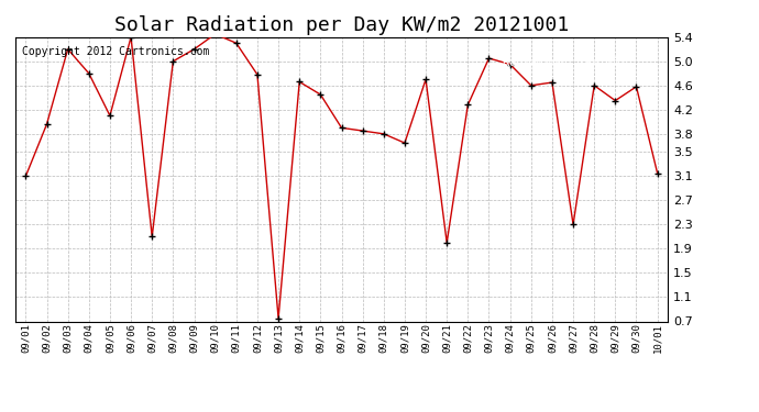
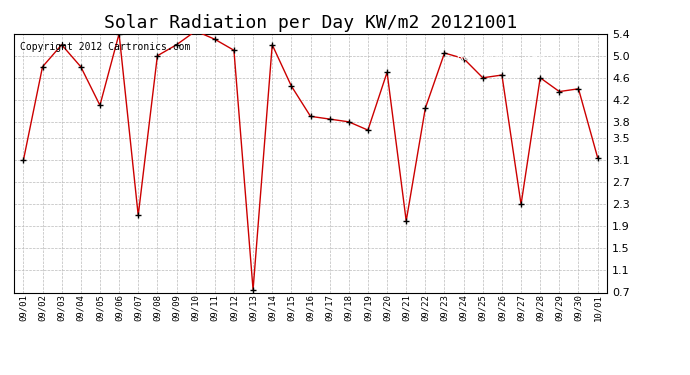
09/02: 3.96 -> 4.80
09/12: 4.78 -> 5.10
09/14: 4.66 -> 5.20
09/22: 4.28 -> 4.05
09/30: 4.58 -> 4.40
